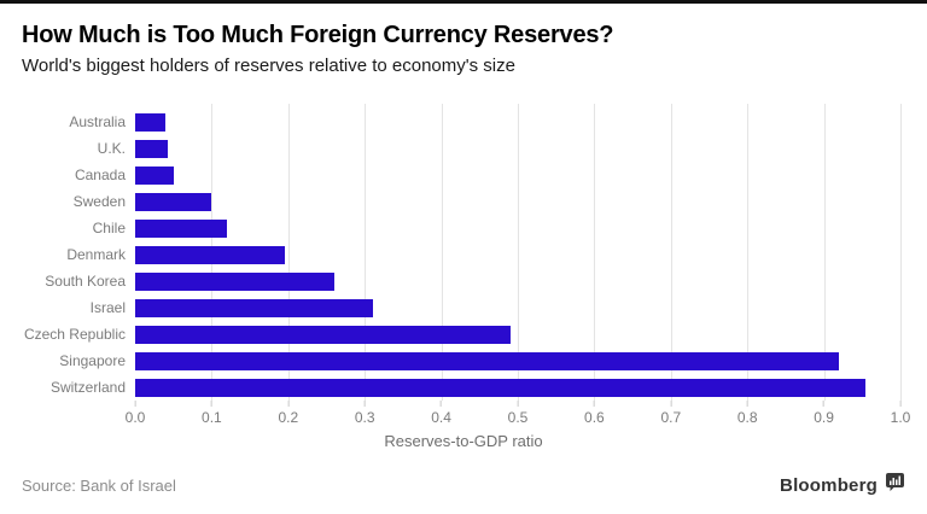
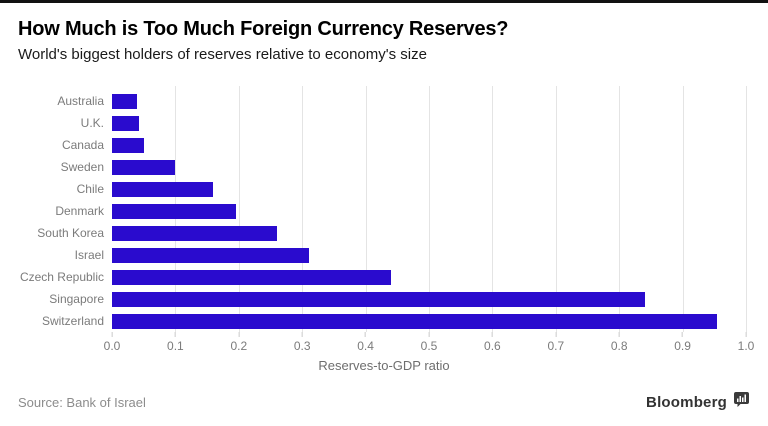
Chile: 0.12 -> 0.16
Czech Republic: 0.49 -> 0.44
Singapore: 0.92 -> 0.84
